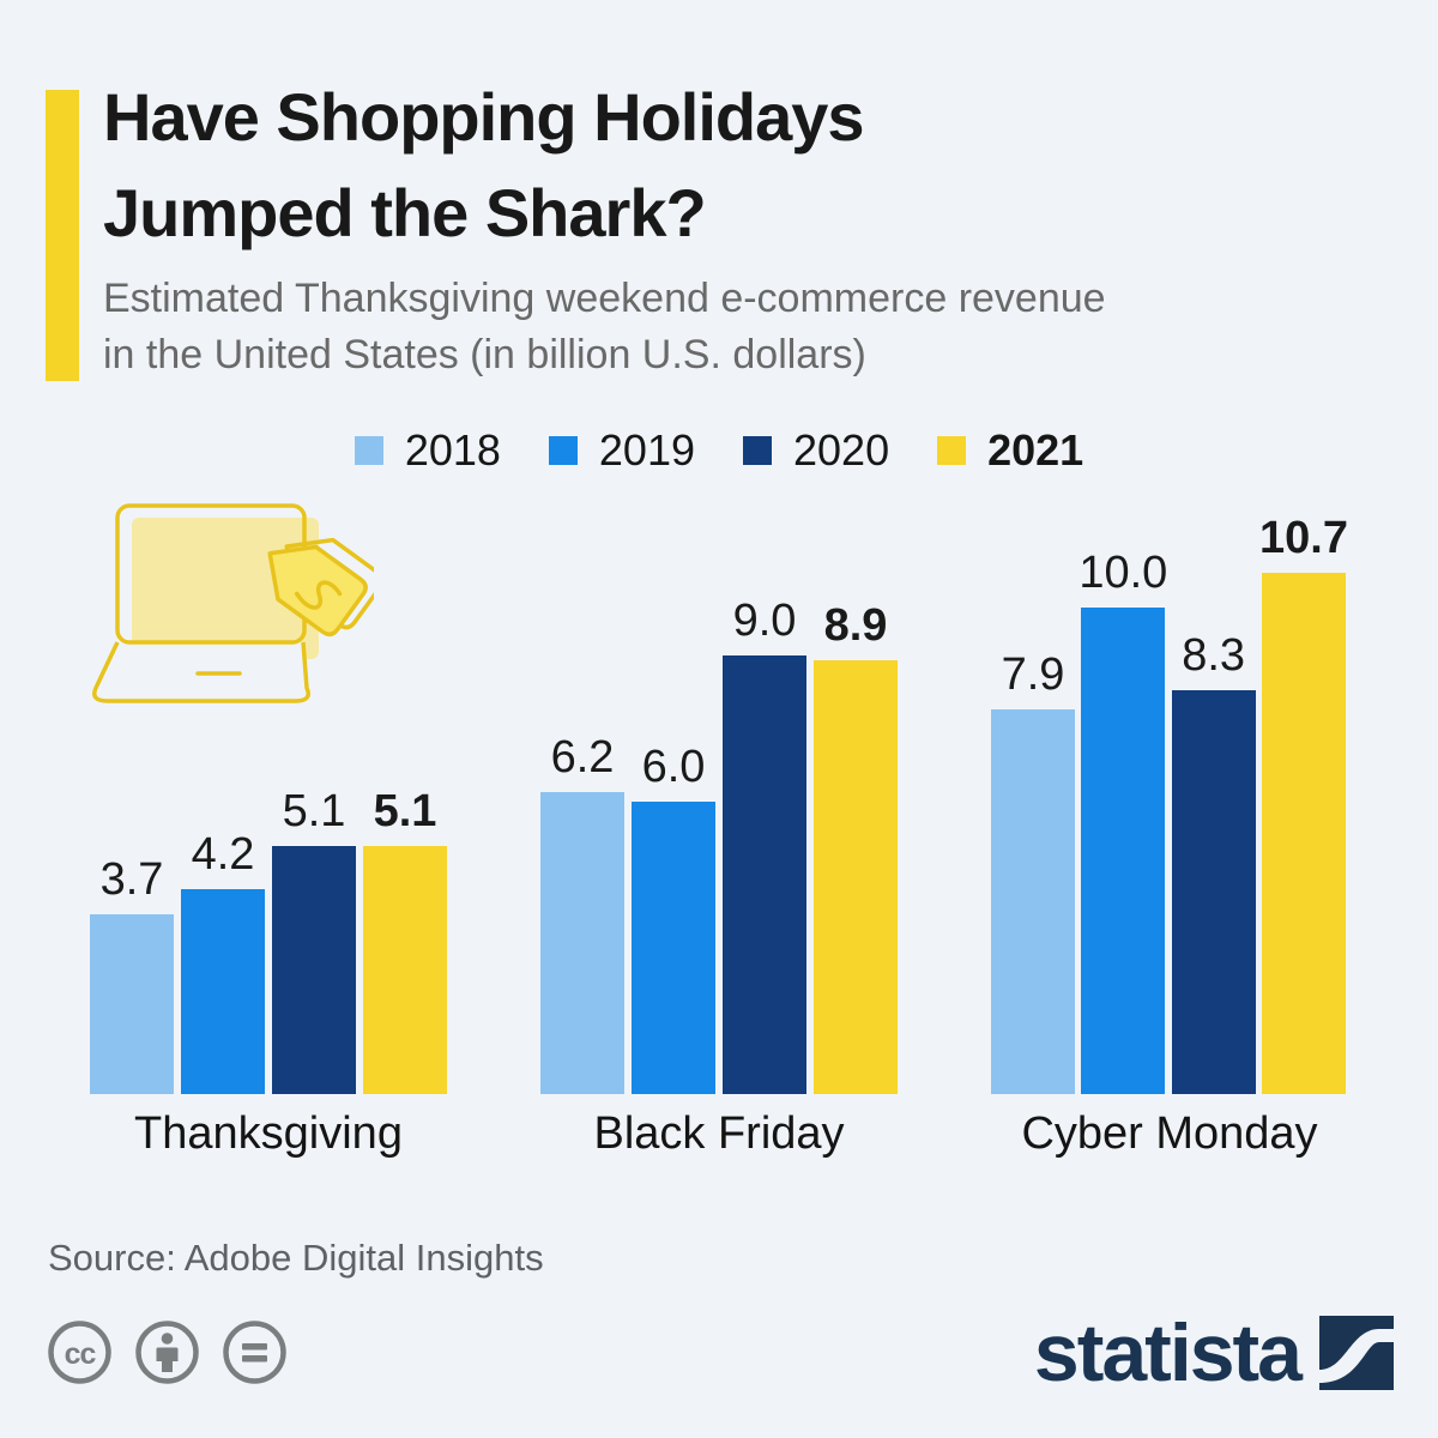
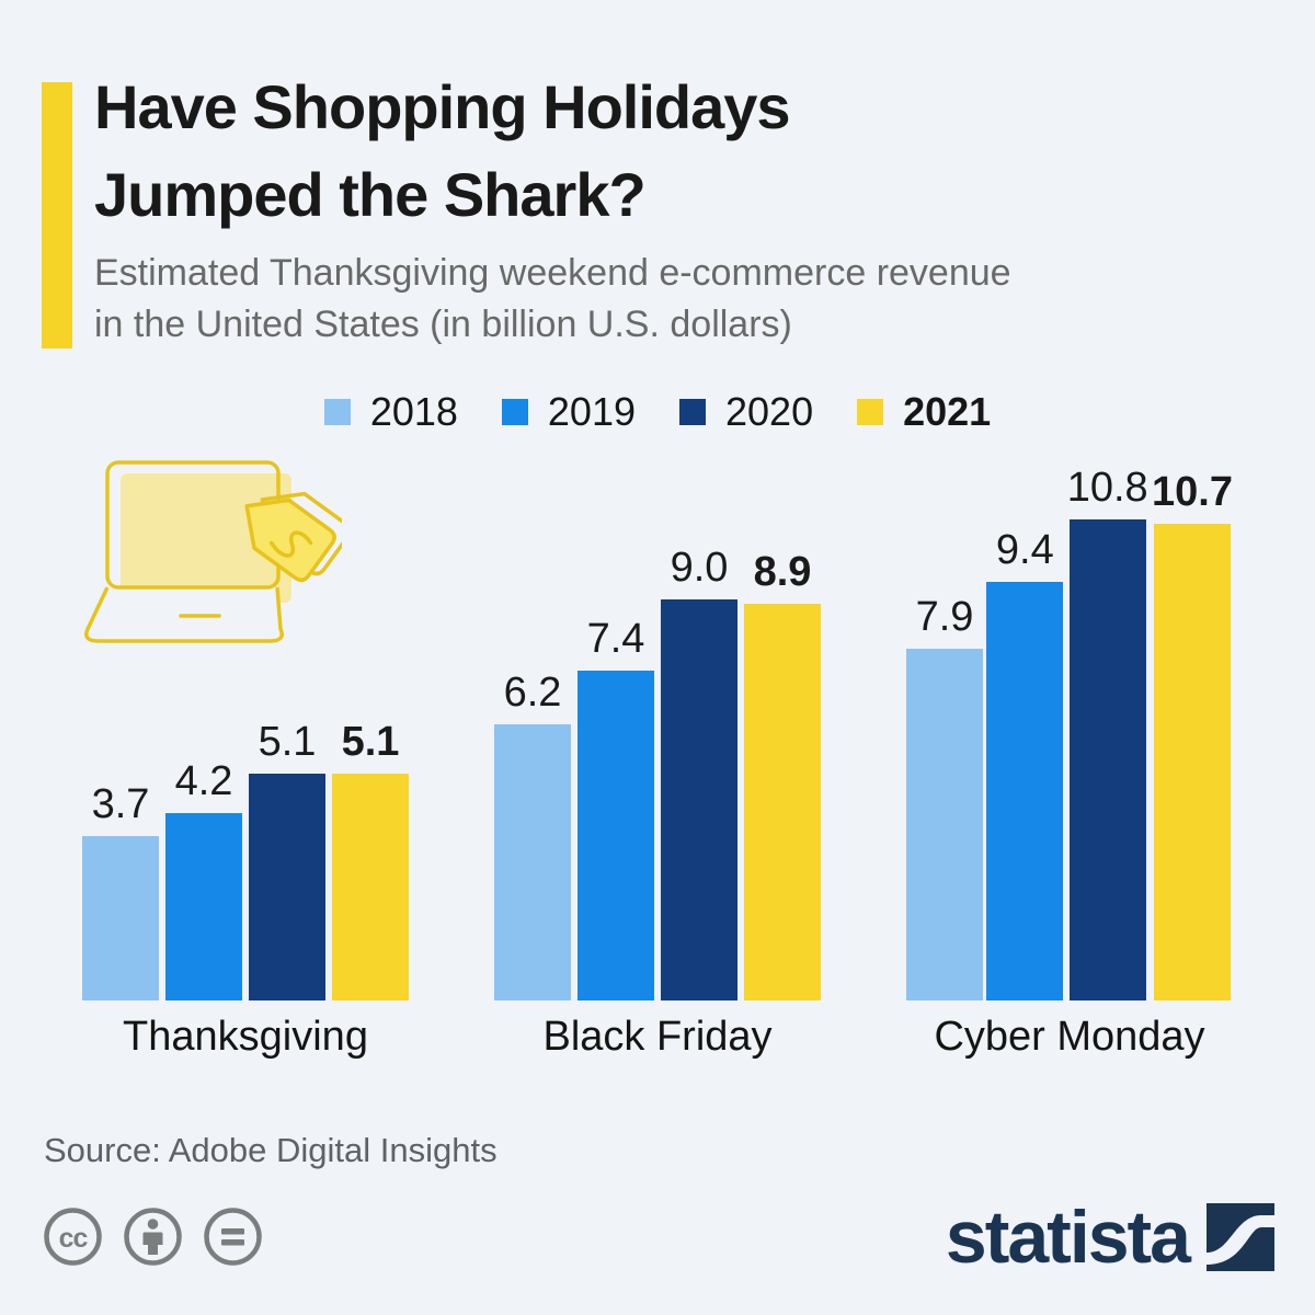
2019/Black Friday: 6.0 -> 7.4
2019/Cyber Monday: 10.0 -> 9.4
2020/Cyber Monday: 8.3 -> 10.8
